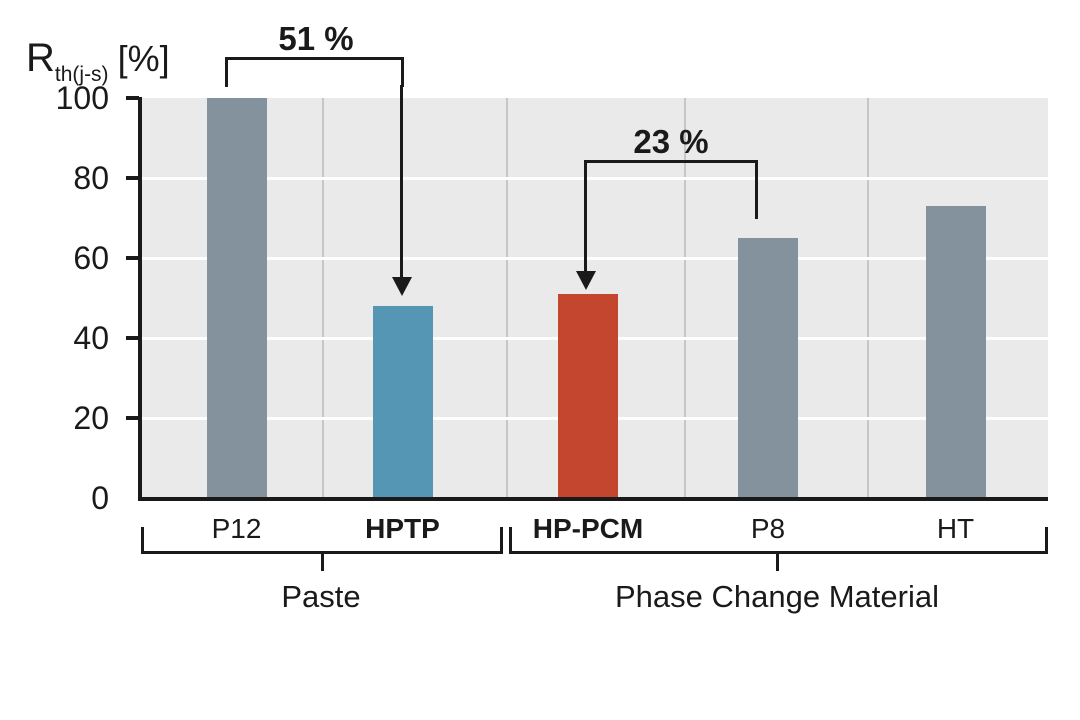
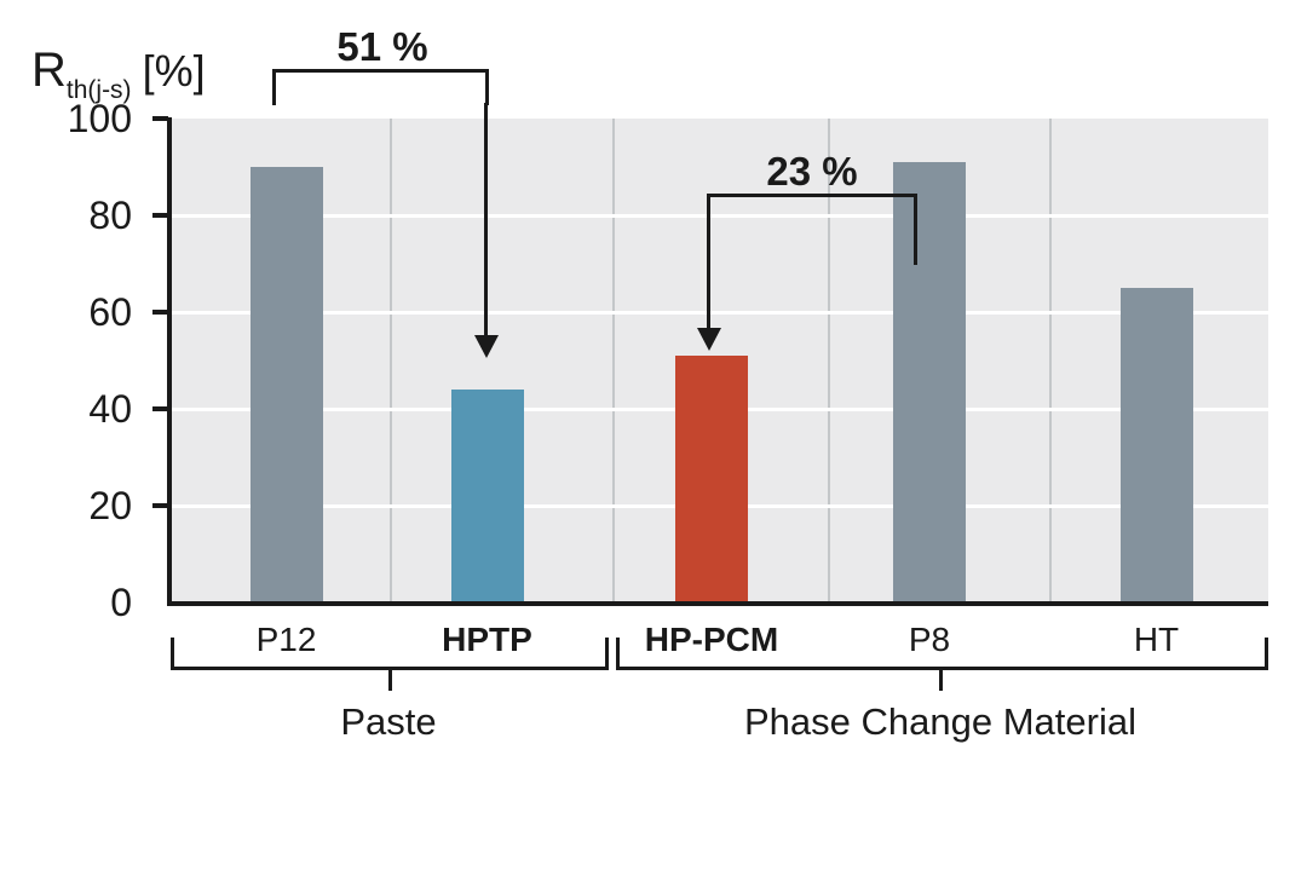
P12: 100 -> 90
HPTP: 48 -> 44
P8: 65 -> 91
HT: 73 -> 65
